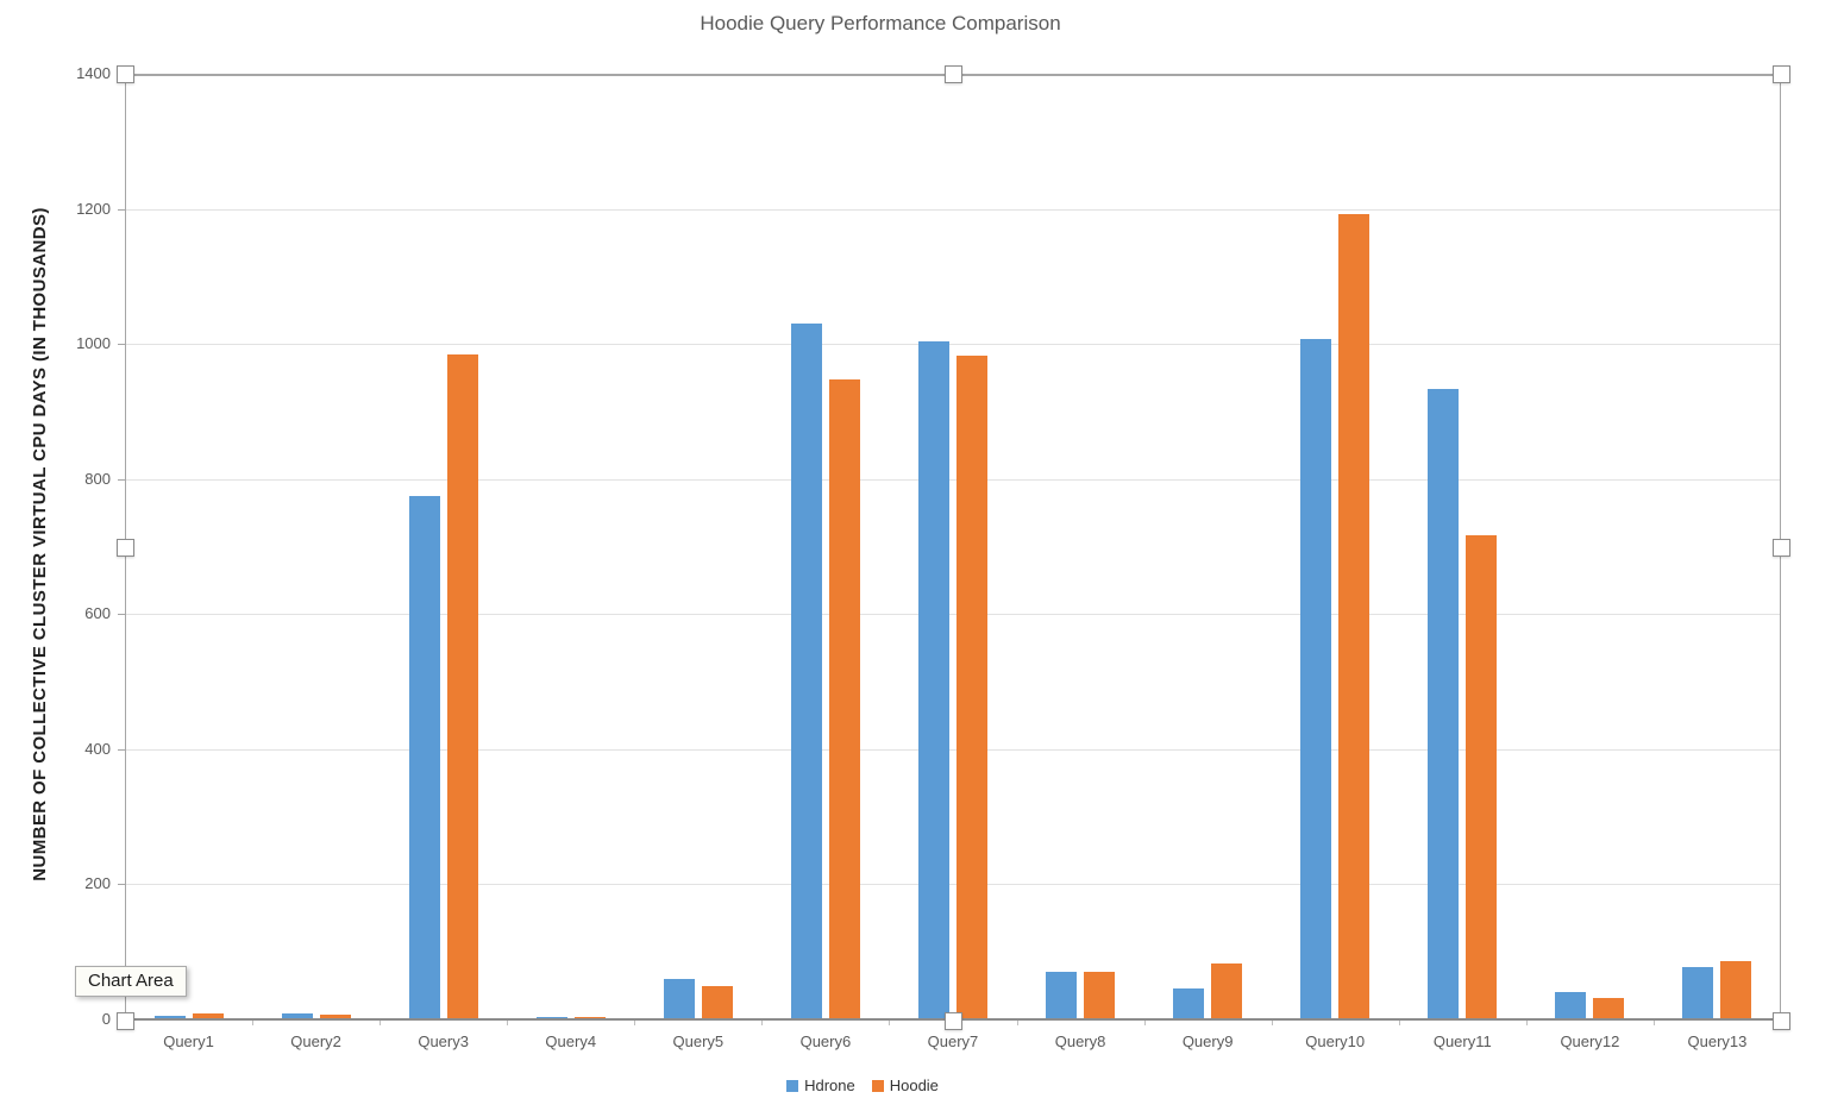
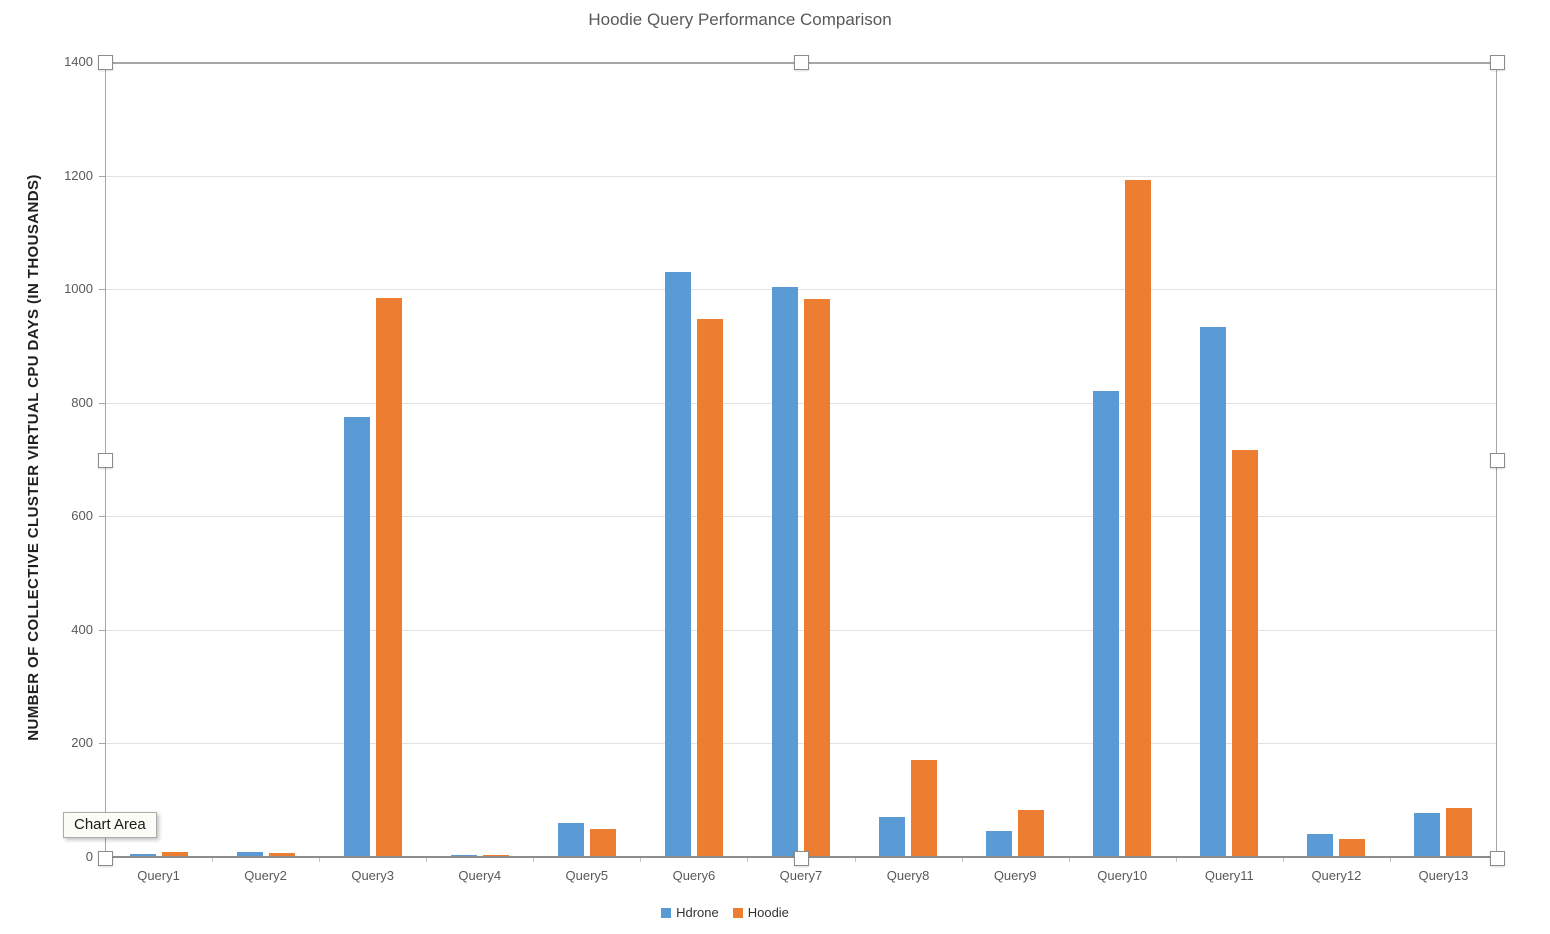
Hoodie/Query8: 70 -> 170
Hdrone/Query10: 1010 -> 820
